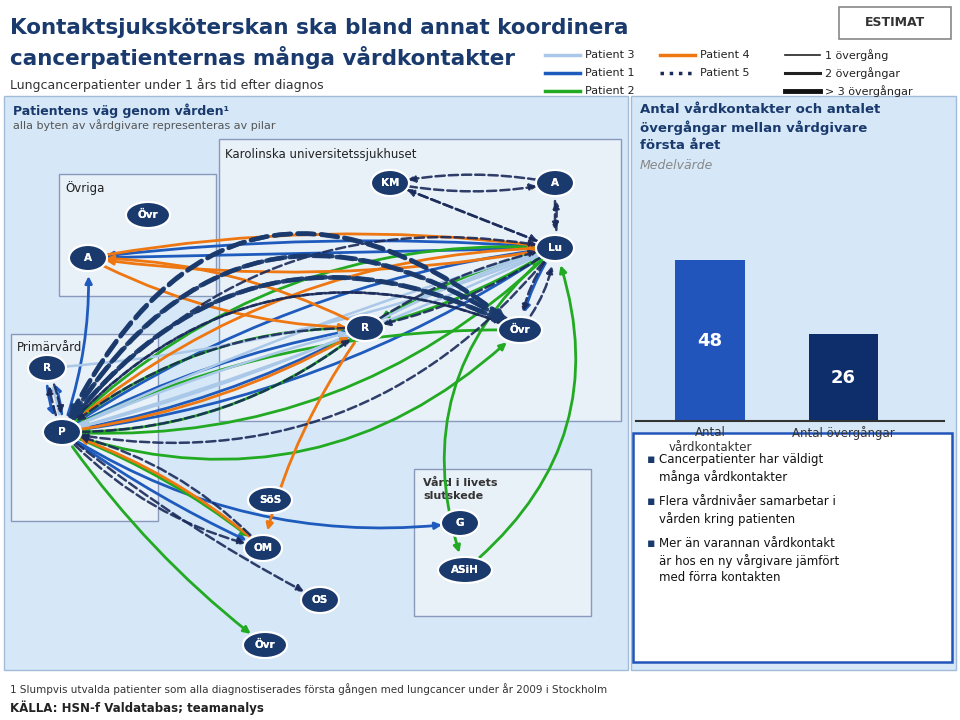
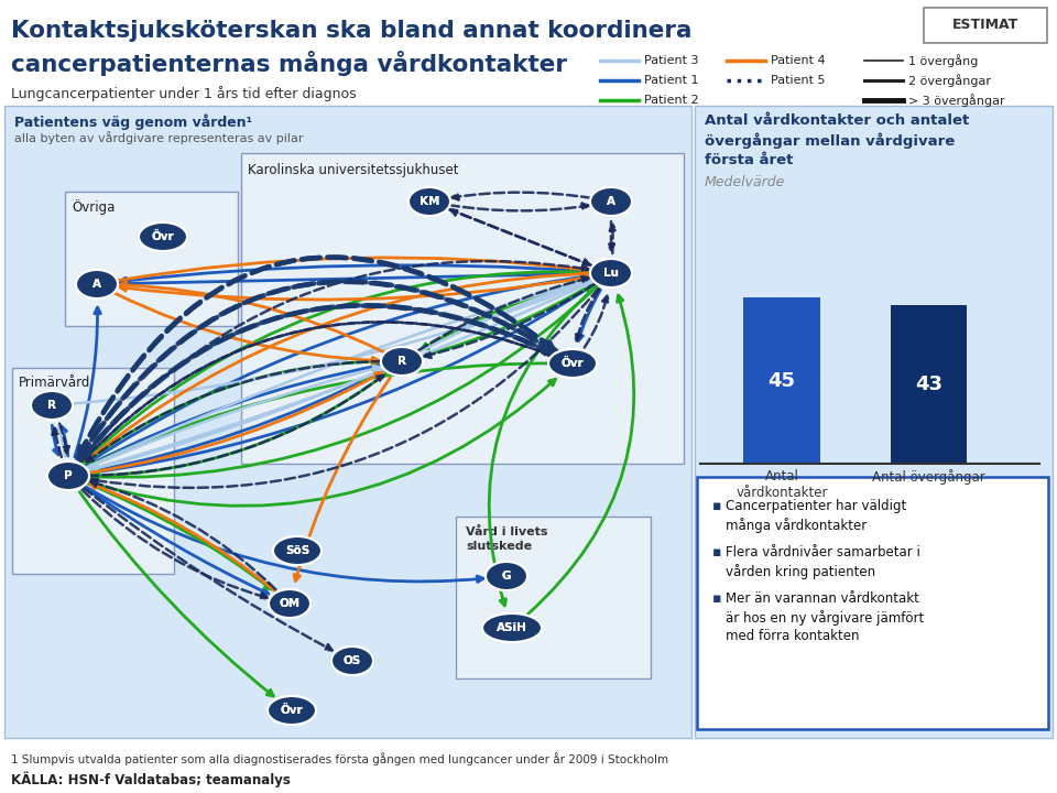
Antal vårdkontakter: 48 -> 45
Antal övergångar: 26 -> 43
